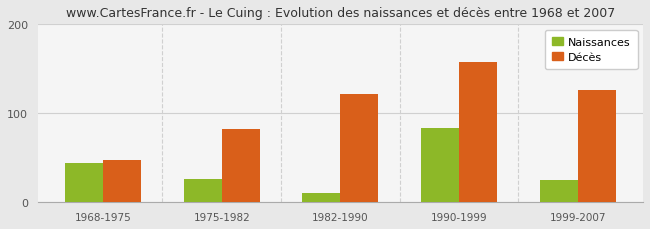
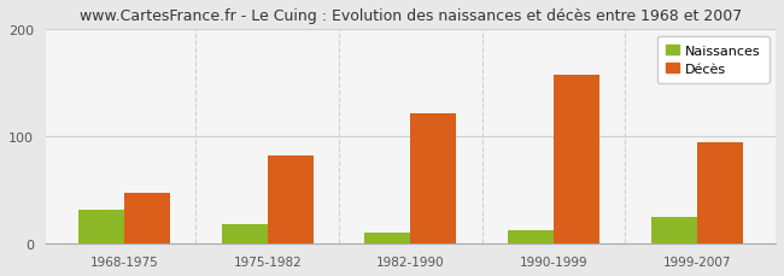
Naissances/1968-1975: 44 -> 32
Naissances/1975-1982: 26 -> 18
Naissances/1990-1999: 84 -> 13
Décès/1999-2007: 126 -> 95
